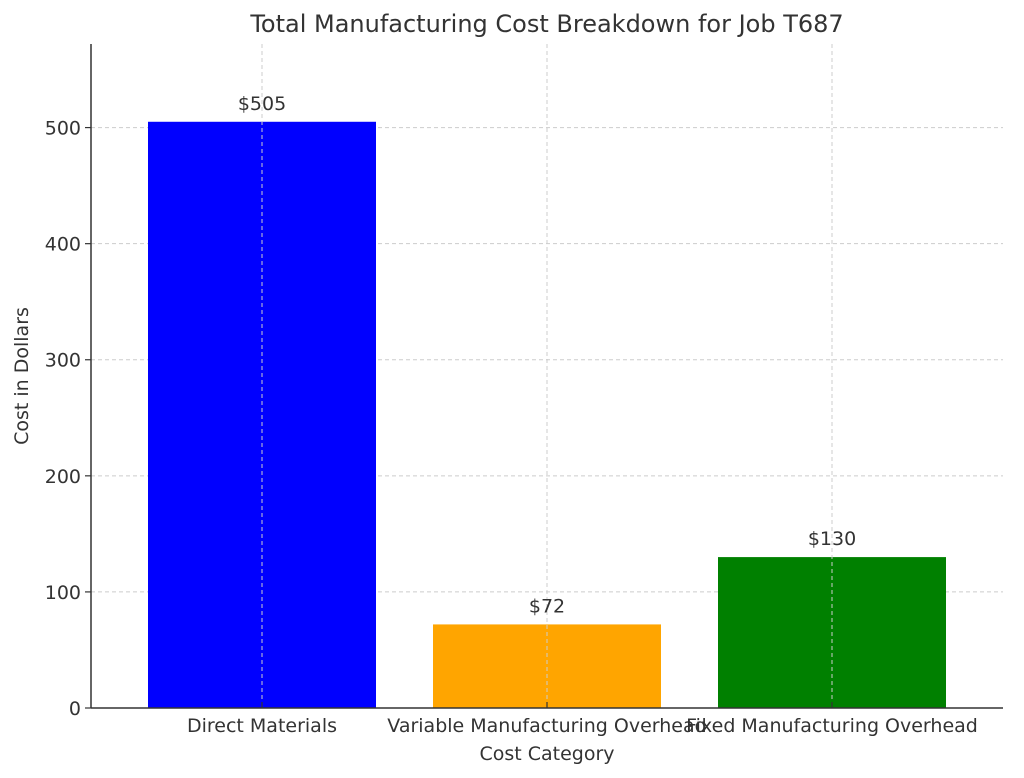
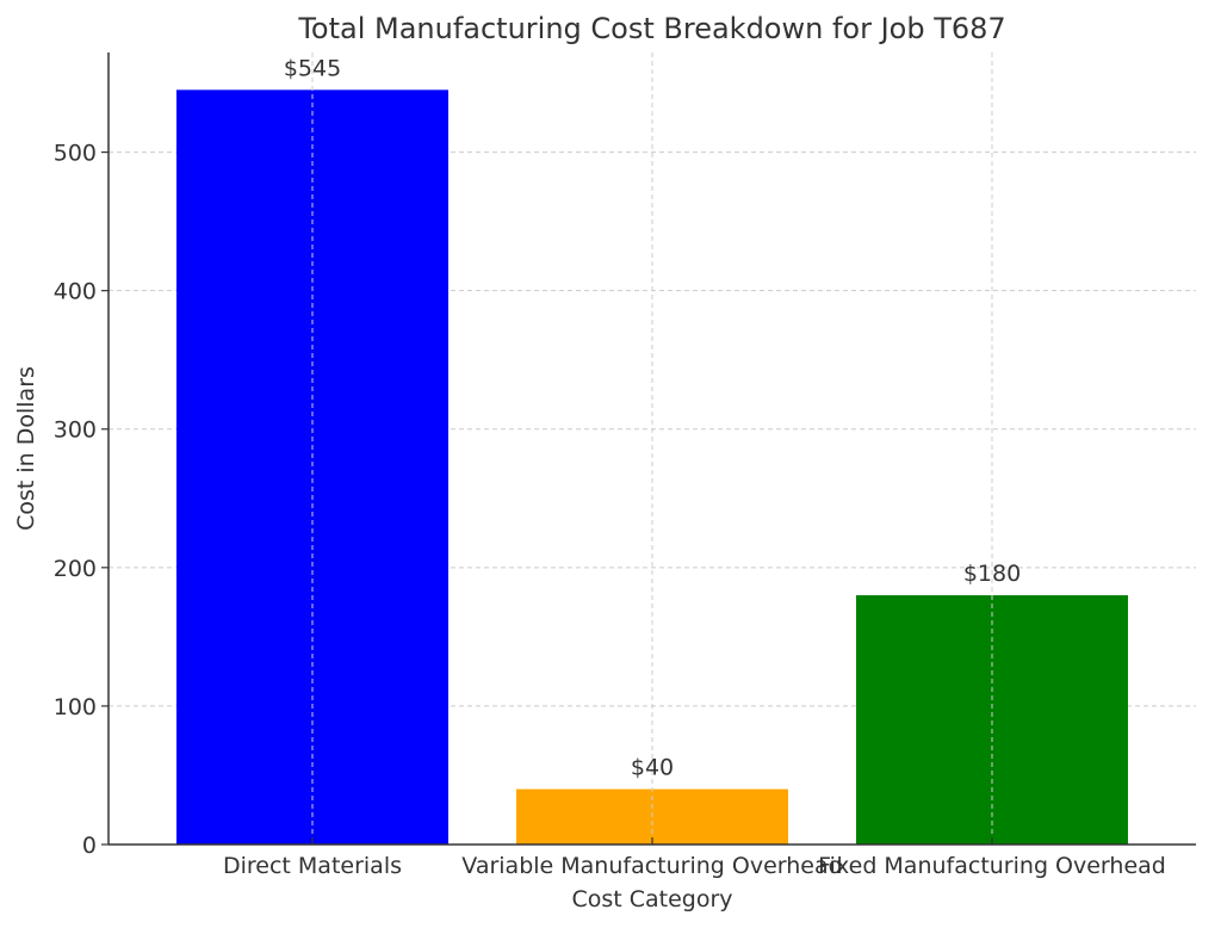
Direct Materials: $505 -> $545
Variable Manufacturing Overhead: $72 -> $40
Fixed Manufacturing Overhead: $130 -> $180
